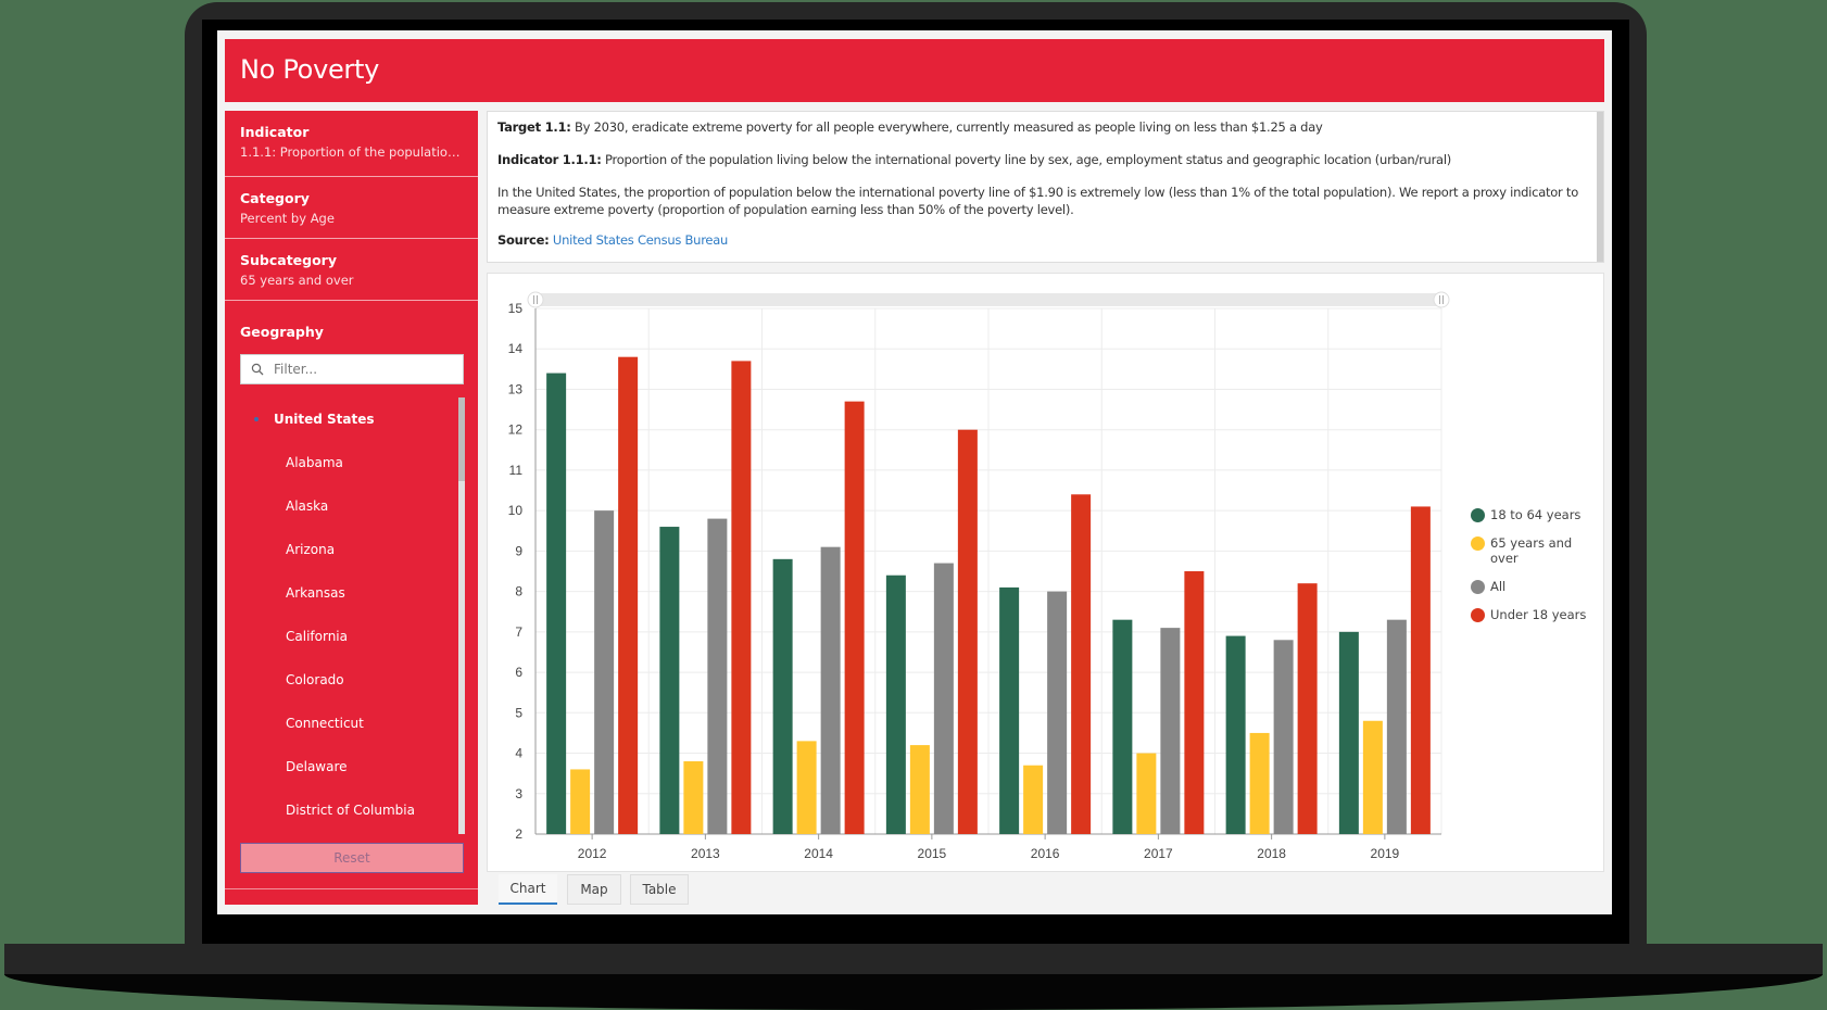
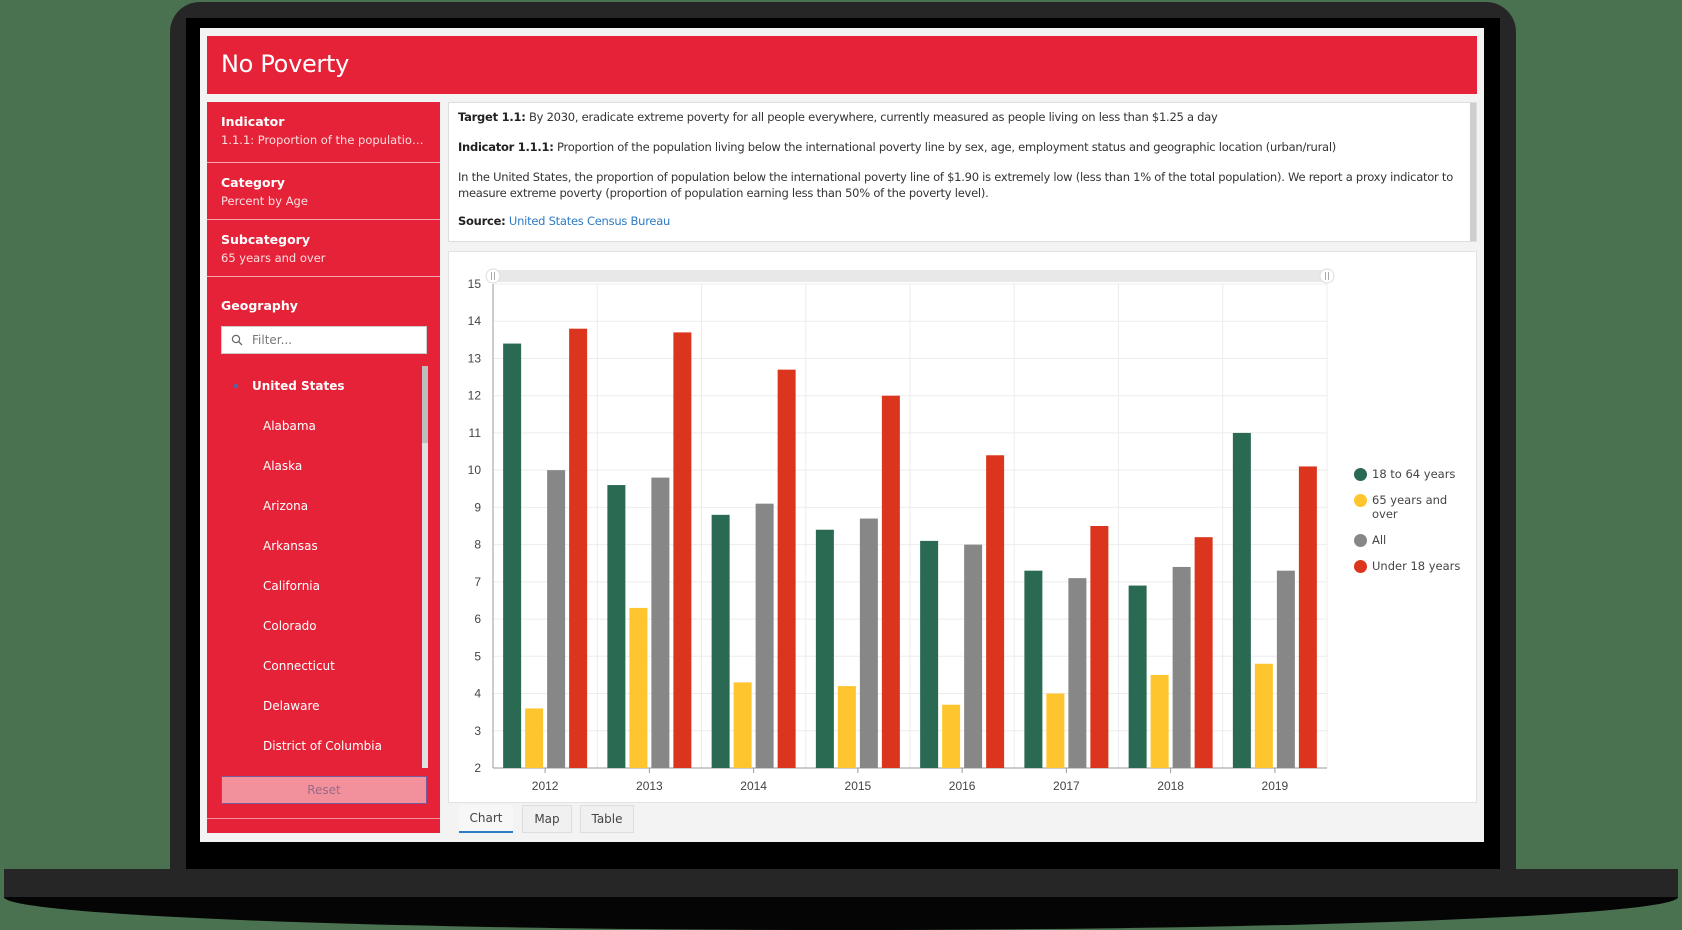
65 years and over/2013: 3.8 -> 6.3
All/2018: 6.8 -> 7.4
18 to 64 years/2019: 7.0 -> 11.0
